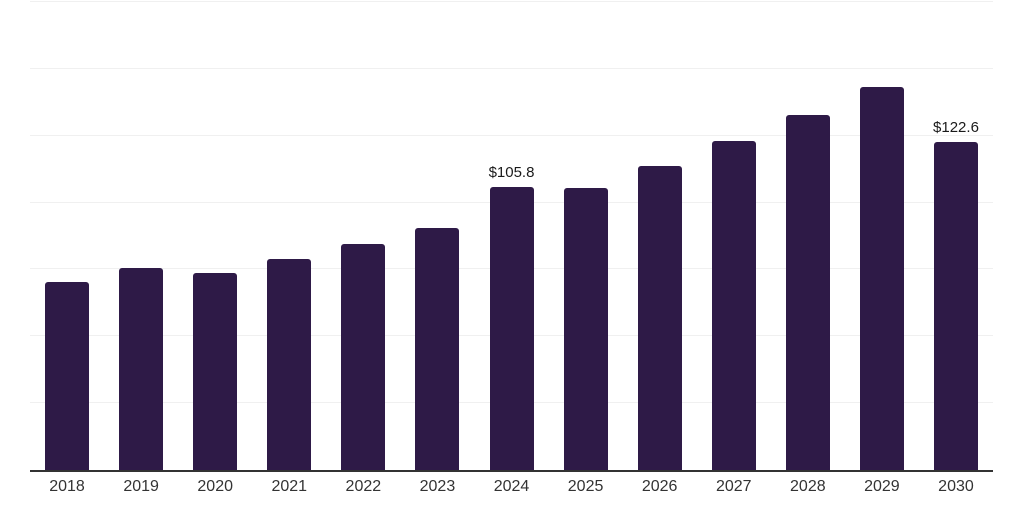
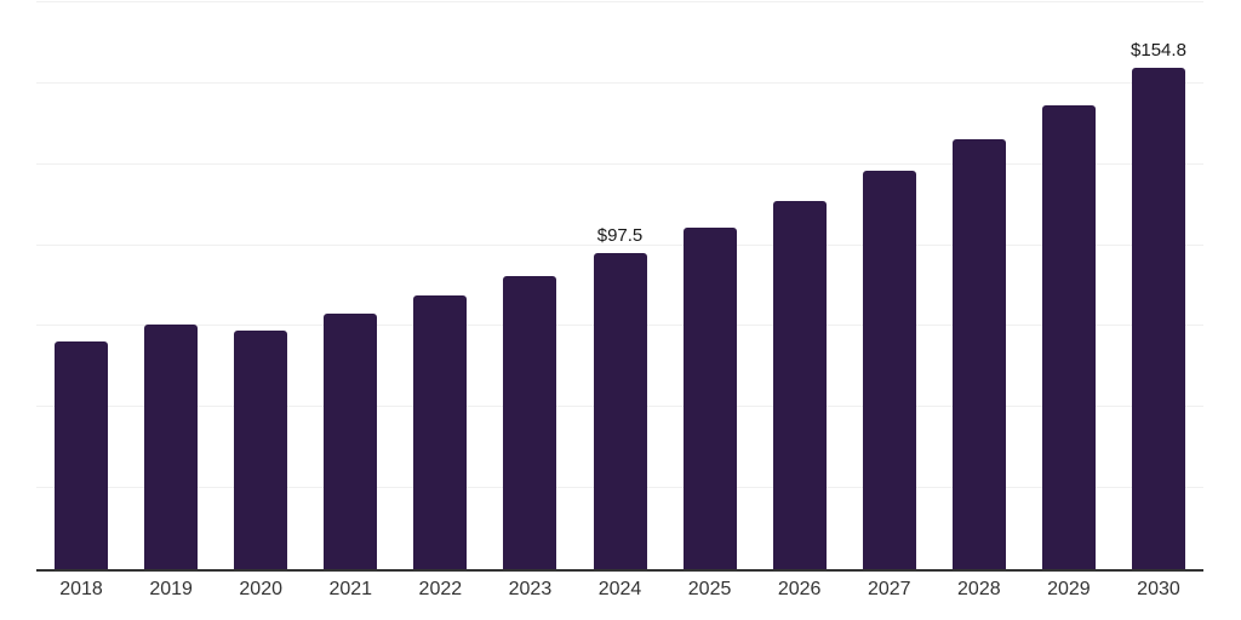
2024: $105.8 -> $97.5
2030: $122.6 -> $154.8
